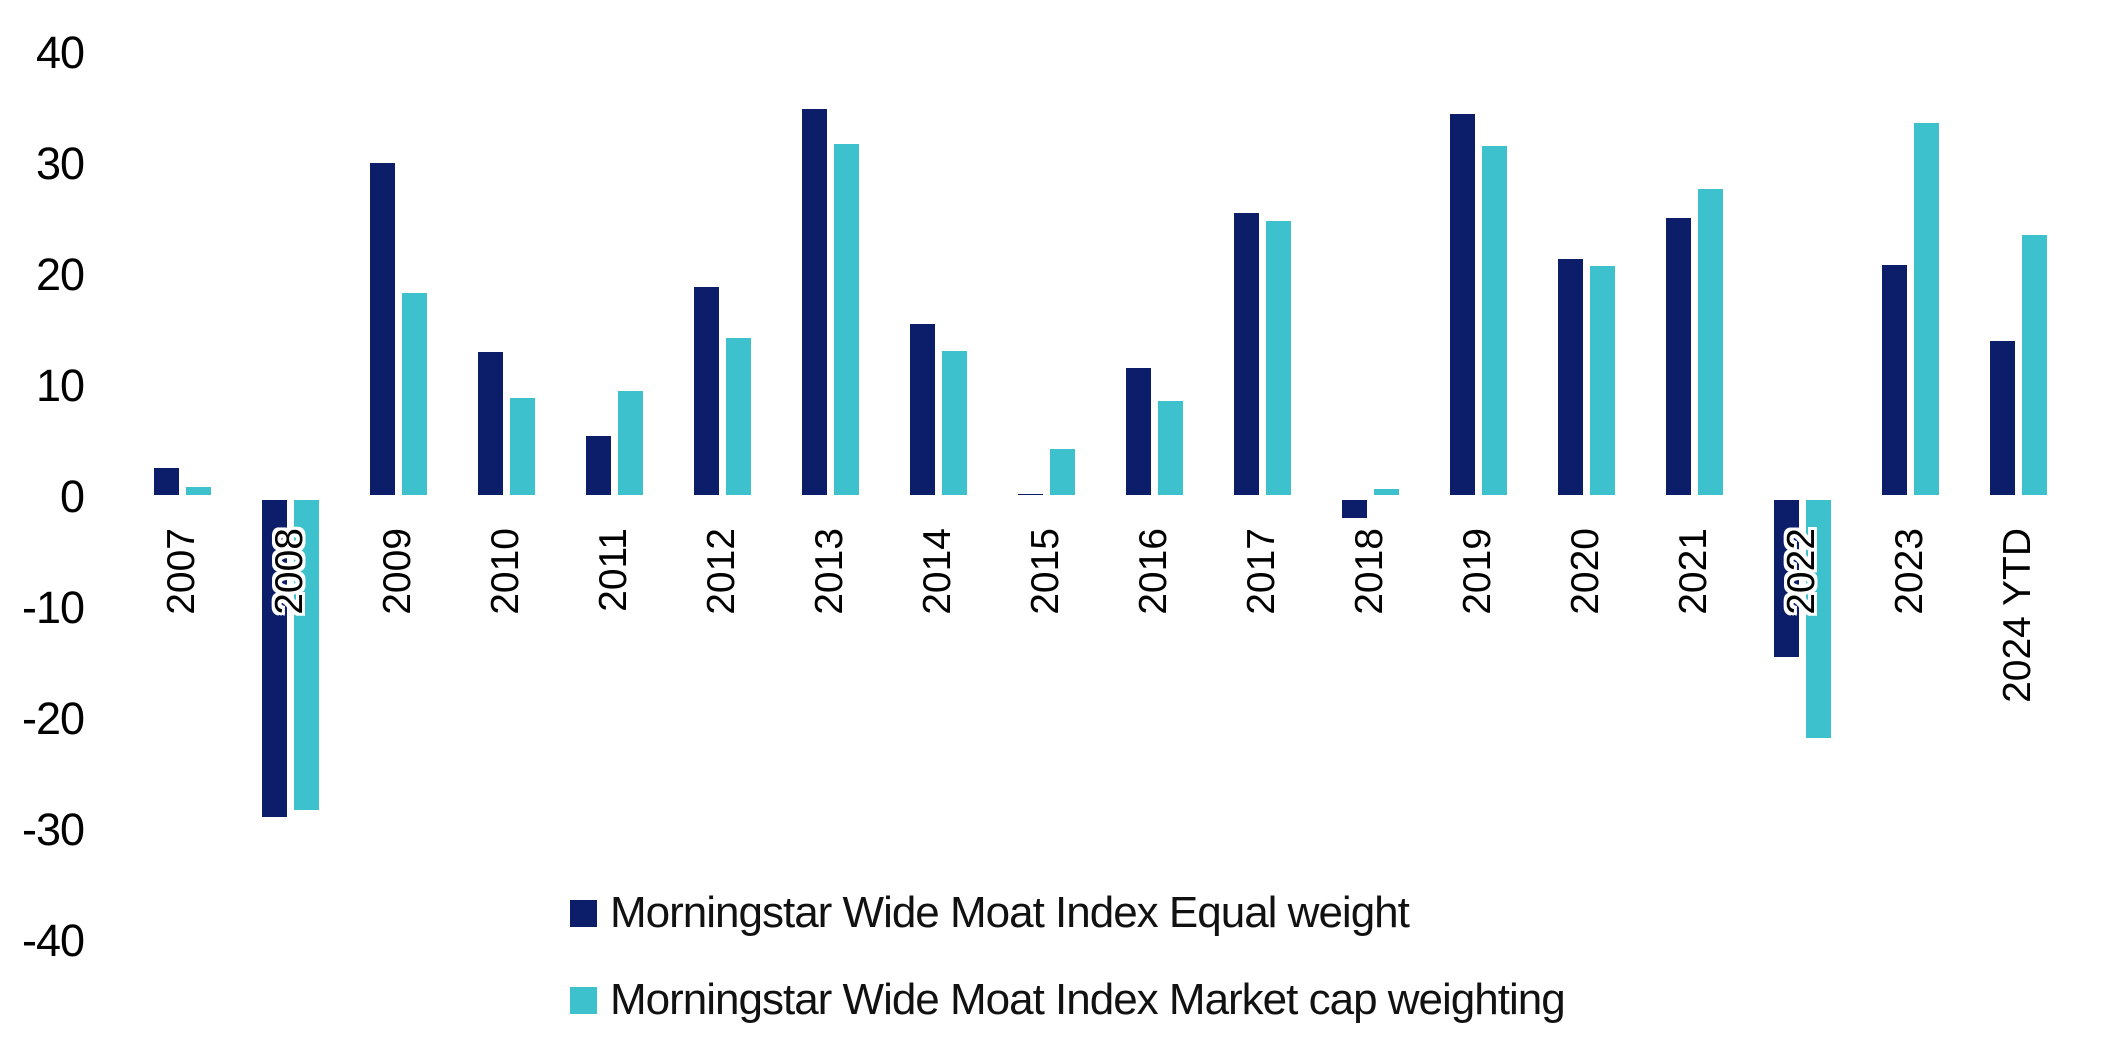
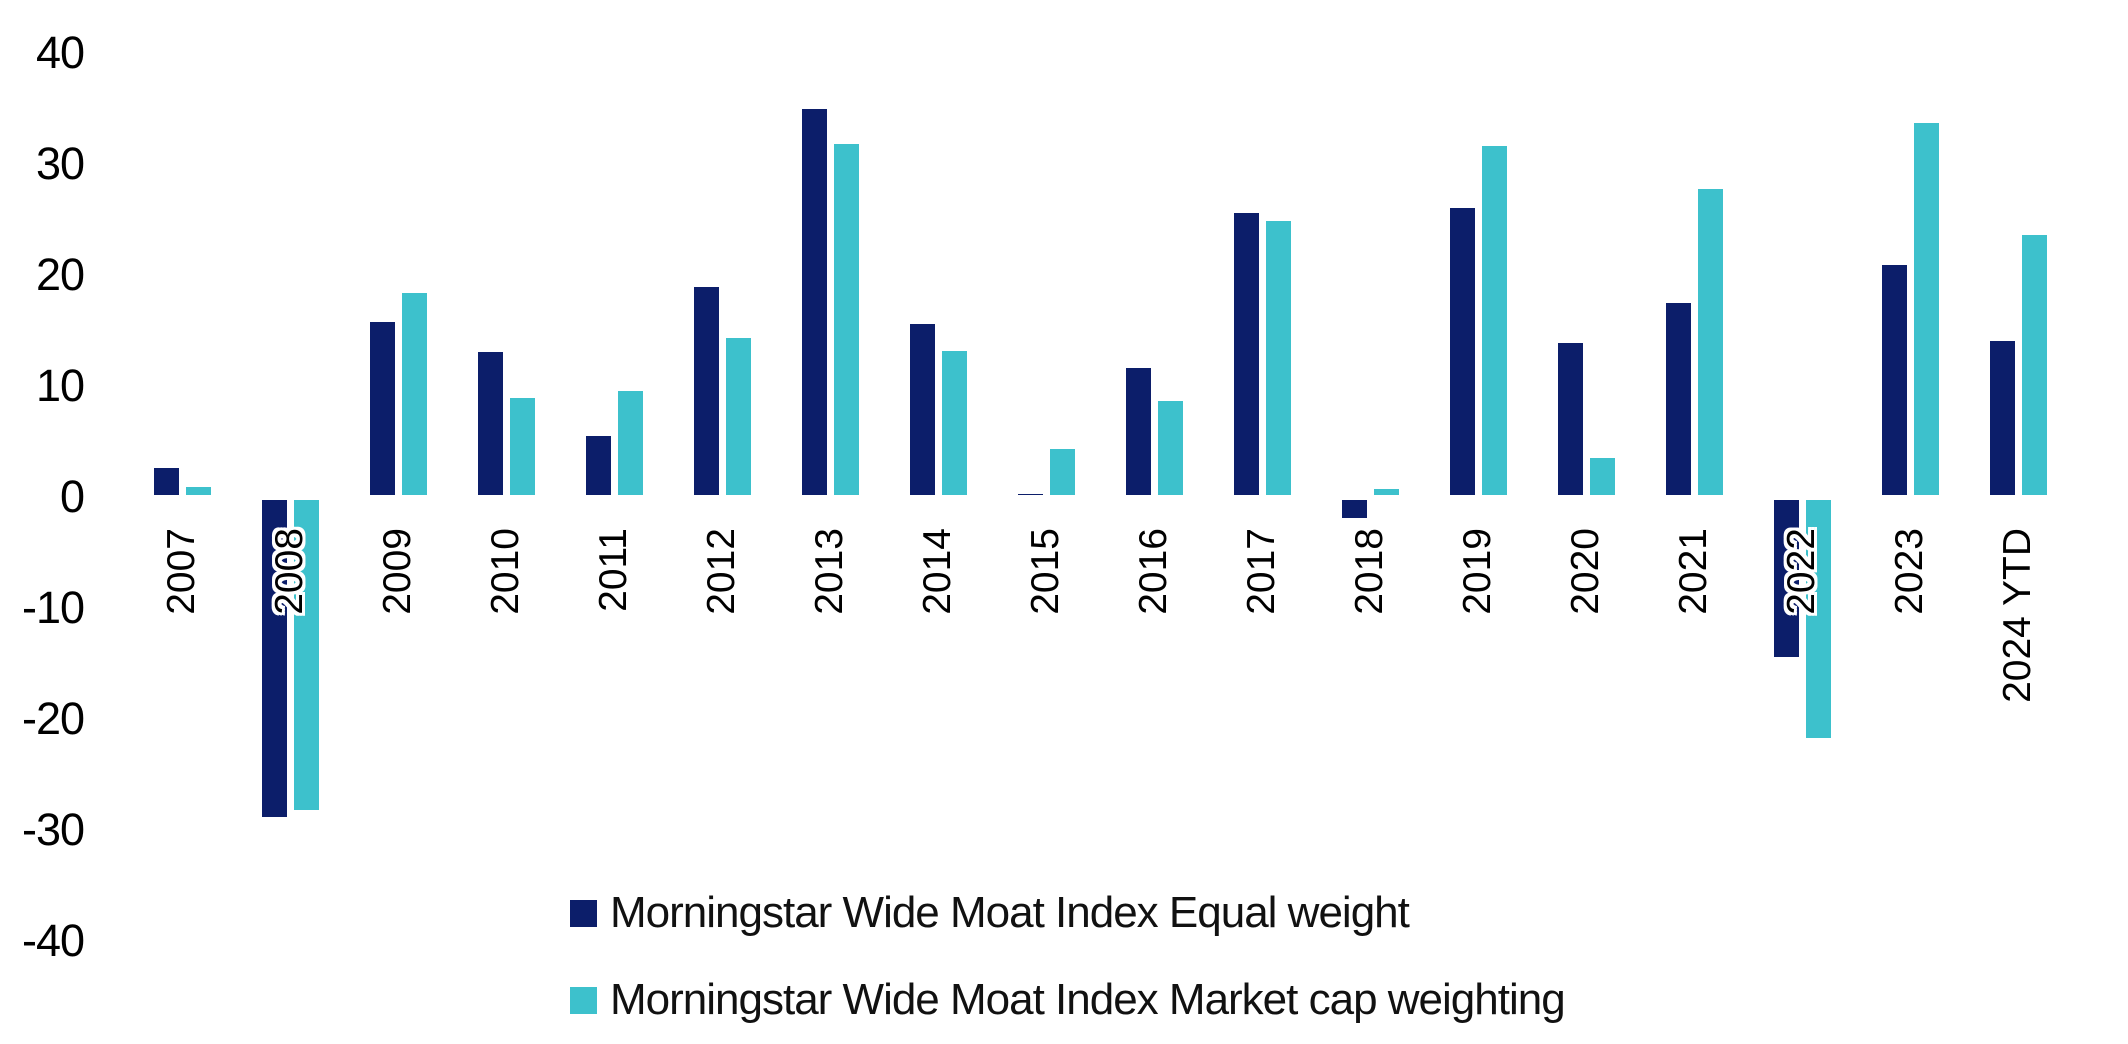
Morningstar Wide Moat Index Equal weight/2009: 29.9 -> 15.6
Morningstar Wide Moat Index Equal weight/2019: 34.3 -> 25.9
Morningstar Wide Moat Index Equal weight/2020: 21.3 -> 13.7
Morningstar Wide Moat Index Market cap weighting/2020: 20.6 -> 3.3
Morningstar Wide Moat Index Equal weight/2021: 25.0 -> 17.3
